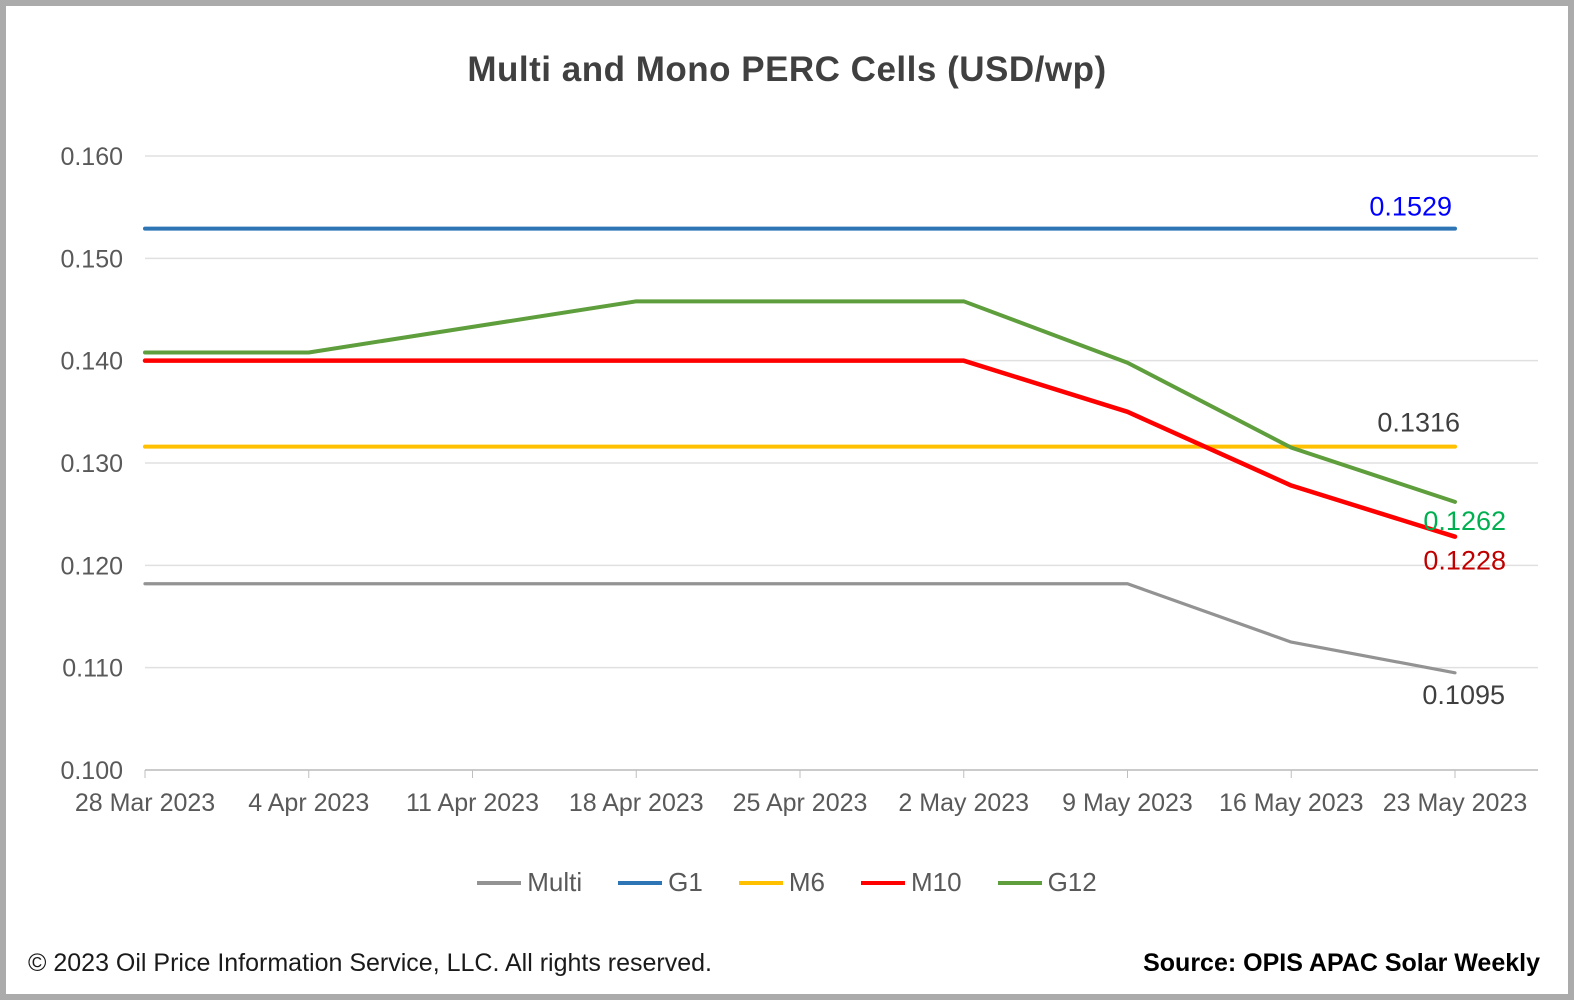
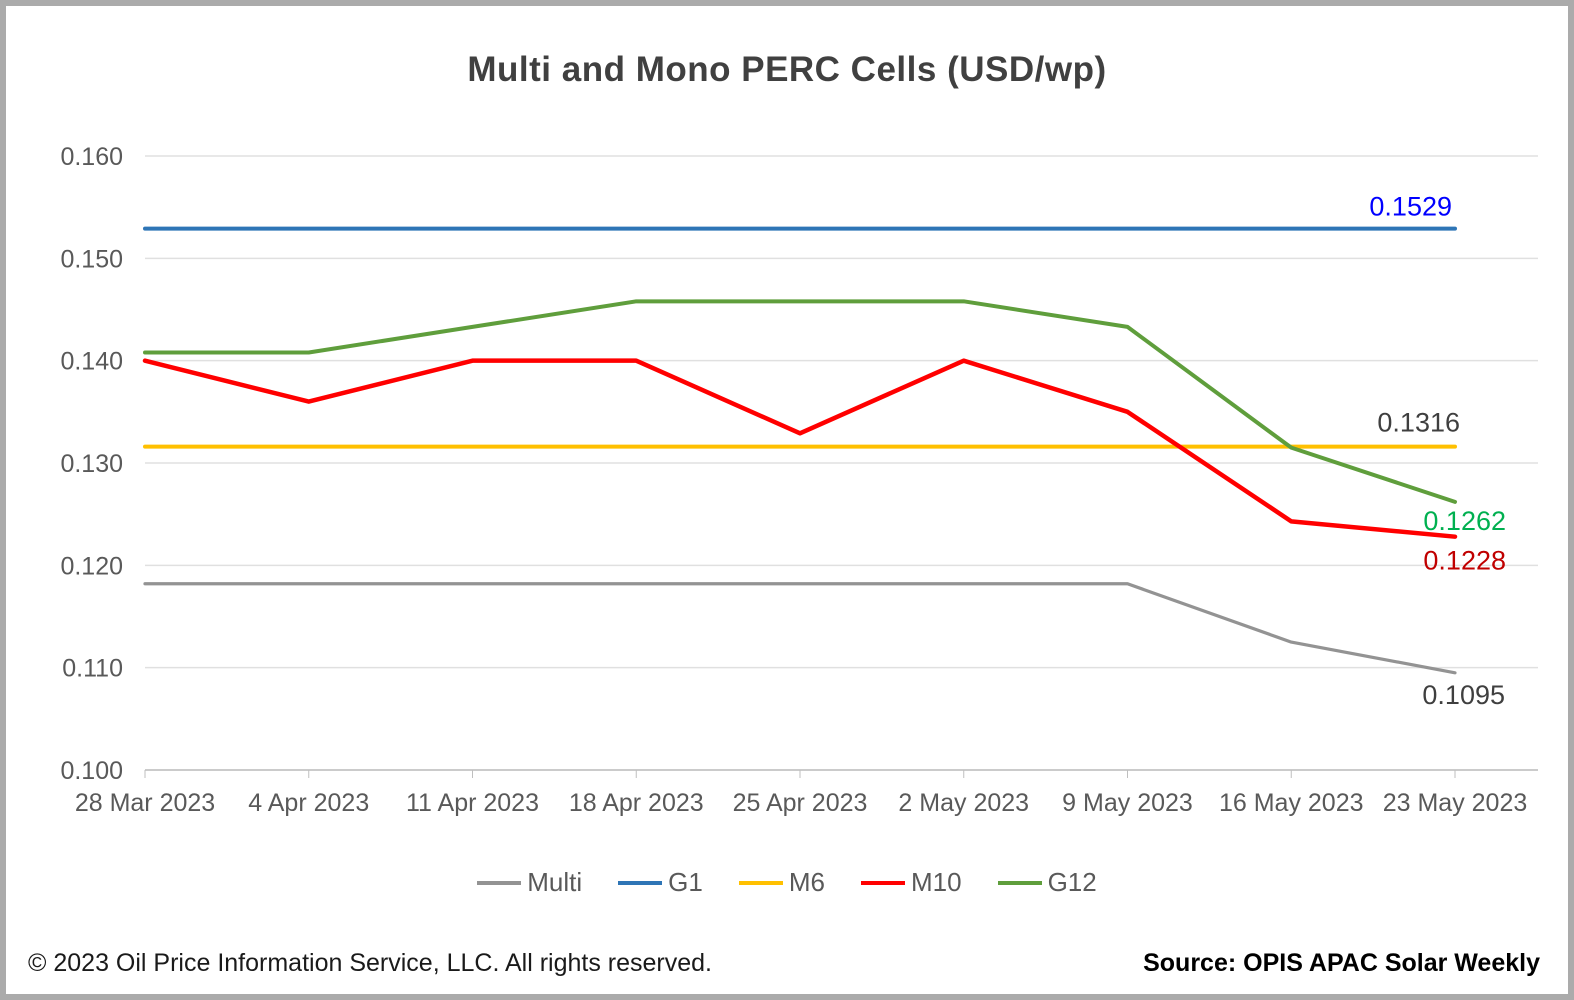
M10/4 Apr 2023: 0.1400 -> 0.1360
M10/25 Apr 2023: 0.1400 -> 0.1329
G12/9 May 2023: 0.1398 -> 0.1433
M10/16 May 2023: 0.1278 -> 0.1243
